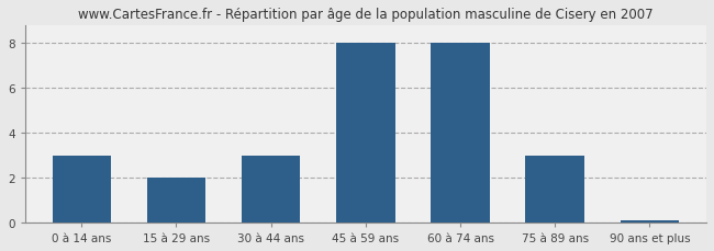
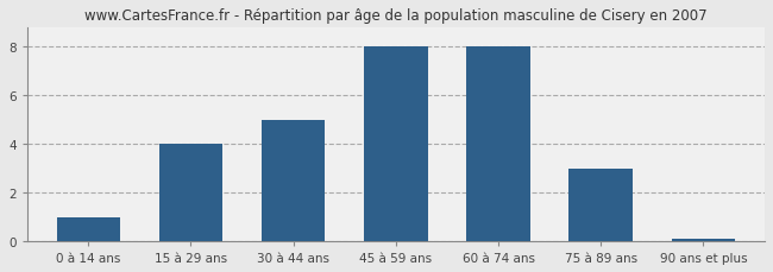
0 à 14 ans: 3.0 -> 1.0
15 à 29 ans: 2.0 -> 4.0
30 à 44 ans: 3.0 -> 5.0
